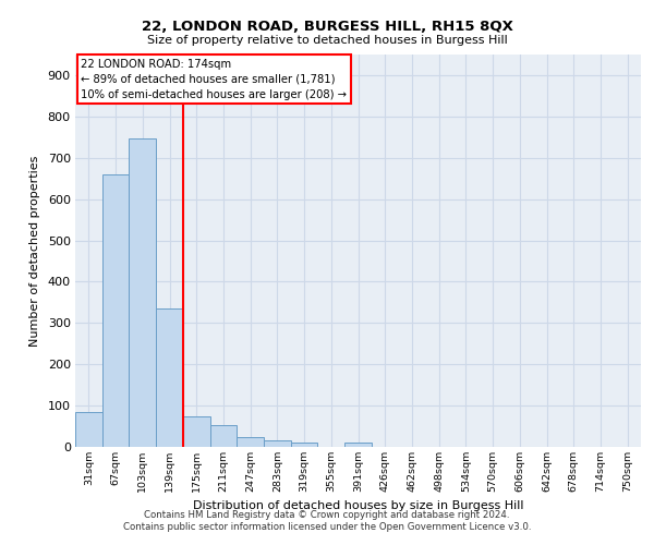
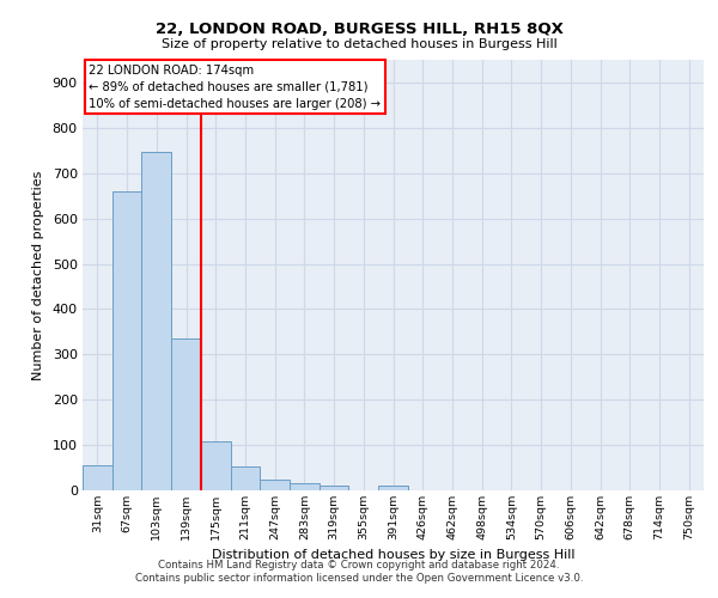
31sqm: 85 -> 55
175sqm: 75 -> 108
